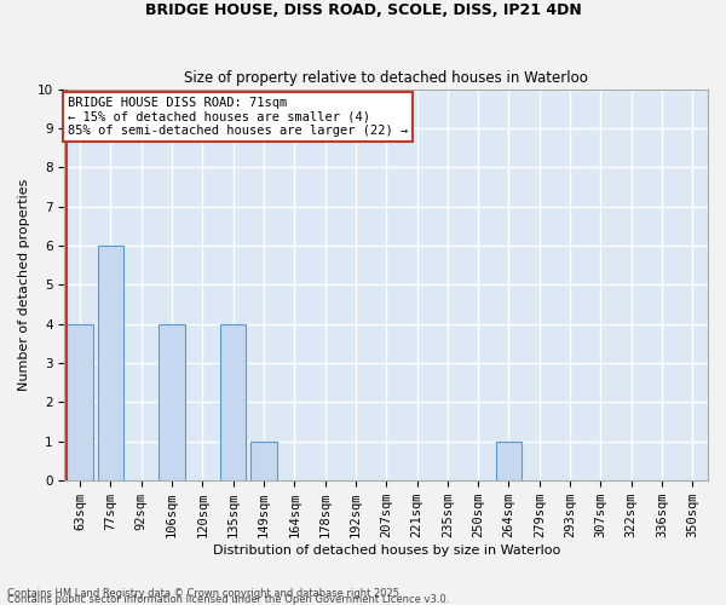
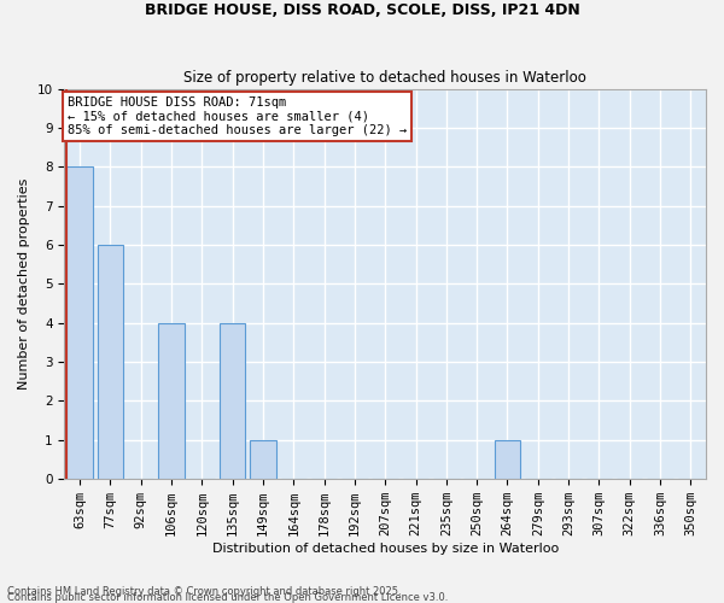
63sqm: 4 -> 8
